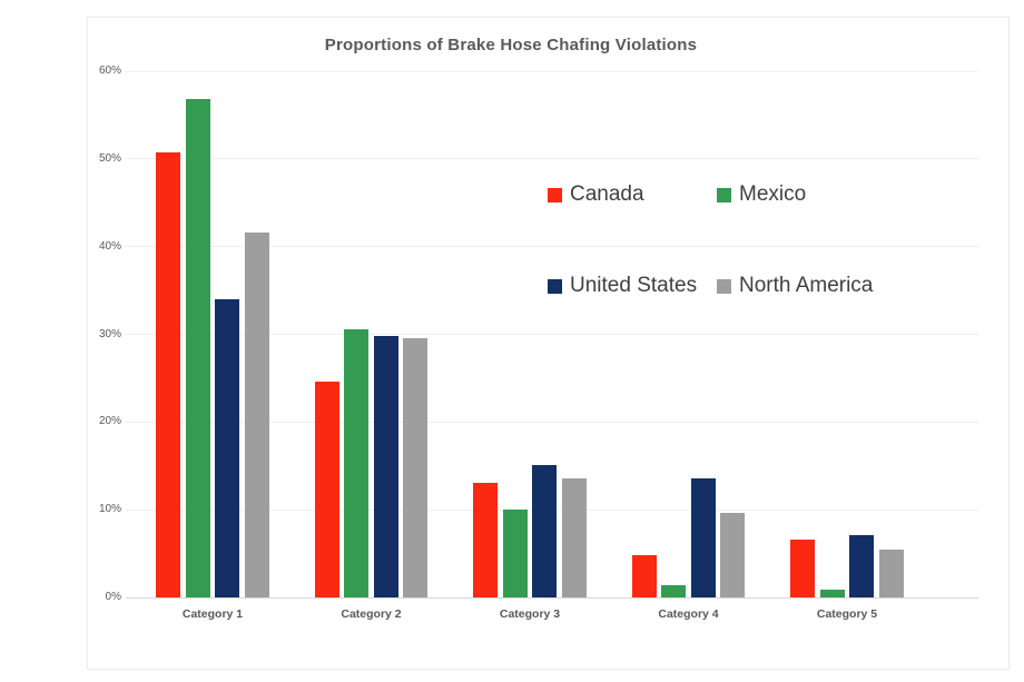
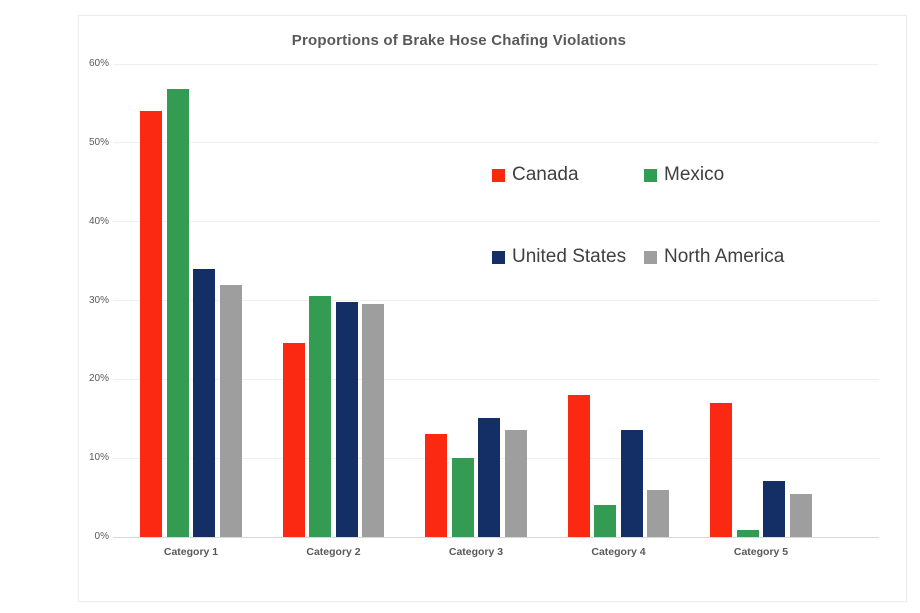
Canada/Category 1: 51% -> 54%
North America/Category 1: 42% -> 32%
Canada/Category 4: 5% -> 18%
Mexico/Category 4: 1% -> 4%
North America/Category 4: 10% -> 6%
Canada/Category 5: 7% -> 17%
